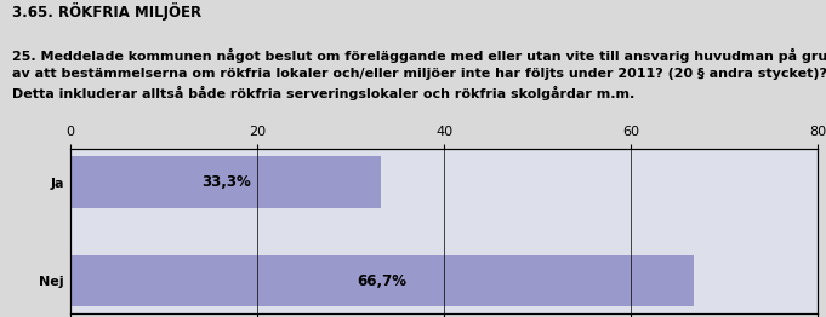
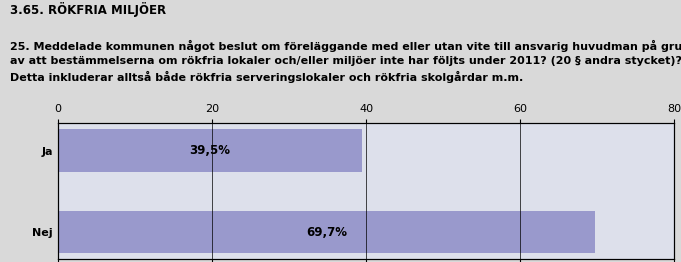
Ja: 33,3% -> 39,5%
Nej: 66,7% -> 69,7%
